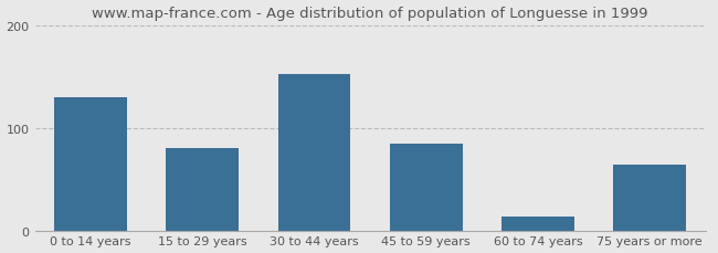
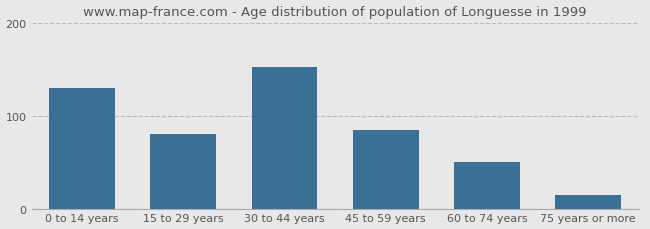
60 to 74 years: 14 -> 50
75 years or more: 64 -> 15
